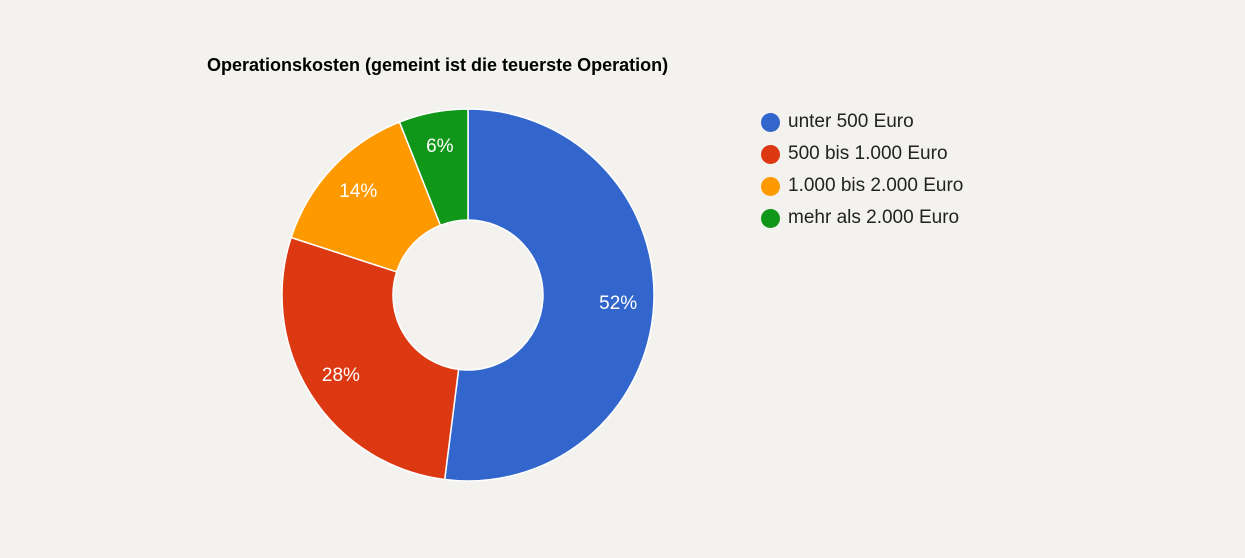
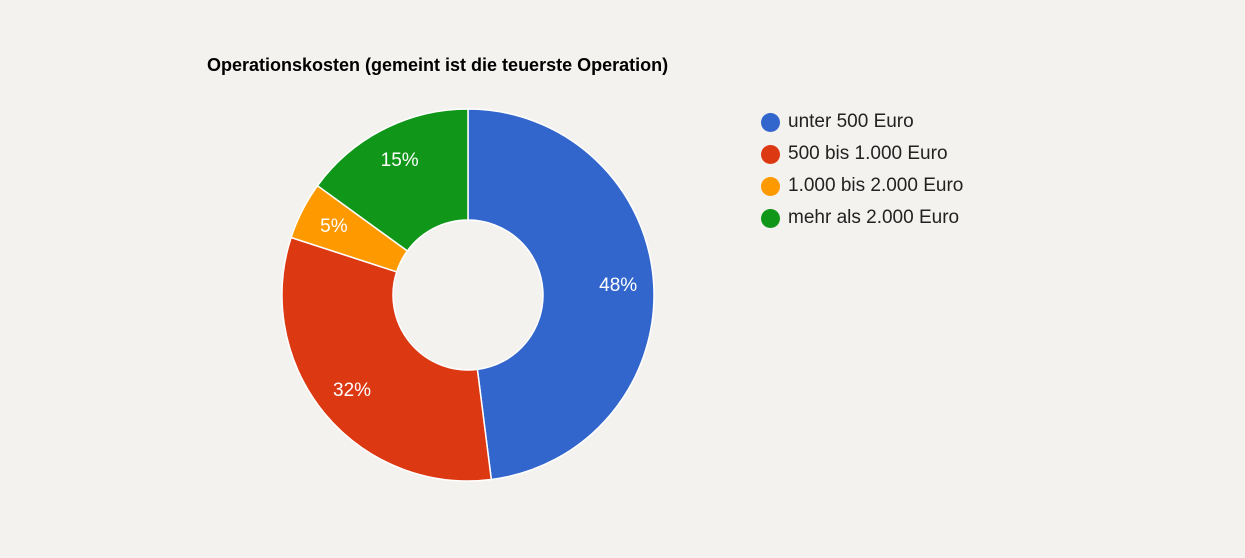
unter 500 Euro: 52% -> 48%
500 bis 1.000 Euro: 28% -> 32%
1.000 bis 2.000 Euro: 14% -> 5%
mehr als 2.000 Euro: 6% -> 15%
